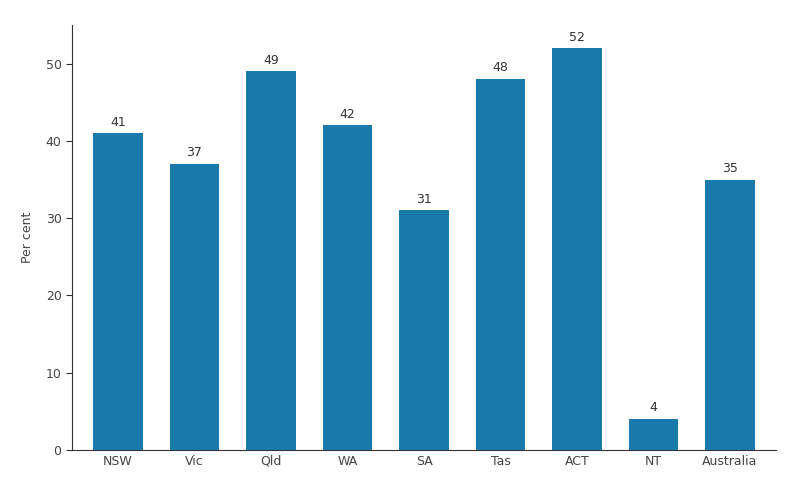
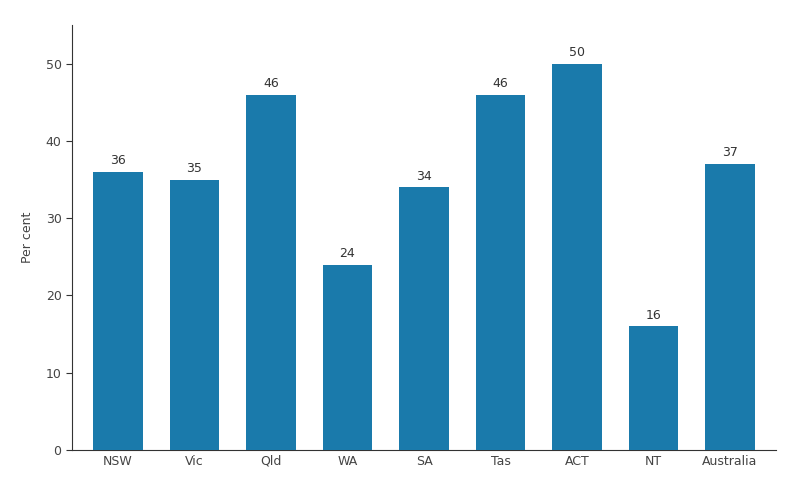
NSW: 41 -> 36
Vic: 37 -> 35
Qld: 49 -> 46
WA: 42 -> 24
SA: 31 -> 34
Tas: 48 -> 46
ACT: 52 -> 50
NT: 4 -> 16
Australia: 35 -> 37
